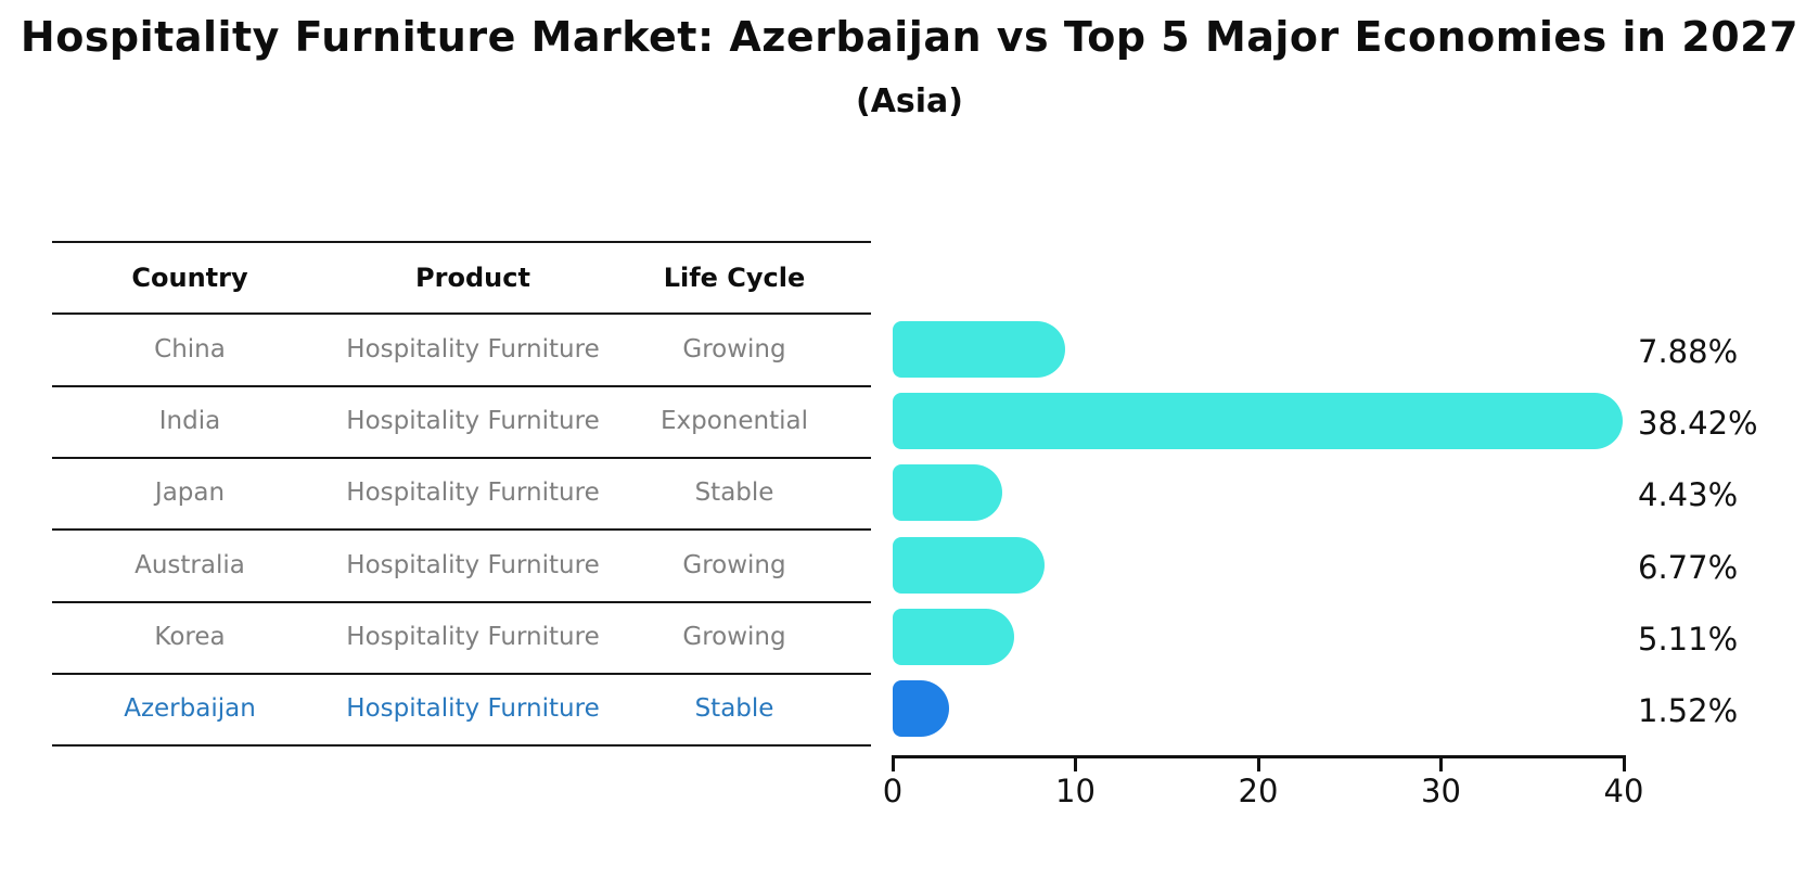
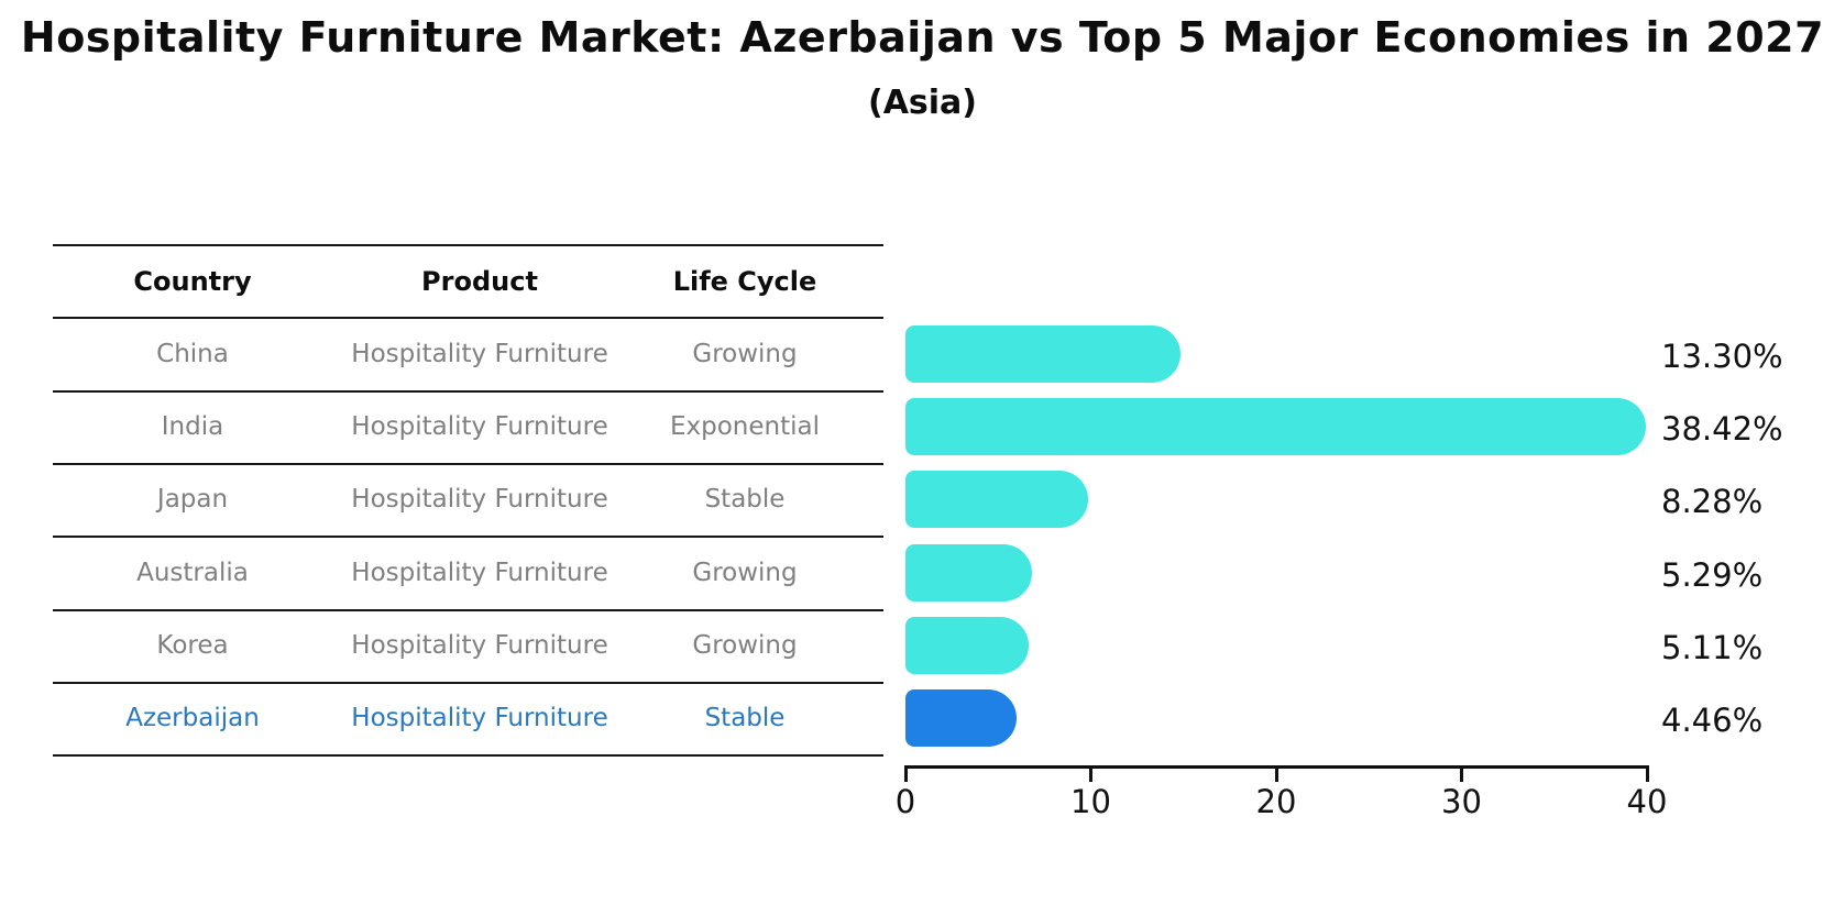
China: 7.88% -> 13.30%
Japan: 4.43% -> 8.28%
Australia: 6.77% -> 5.29%
Azerbaijan: 1.52% -> 4.46%
